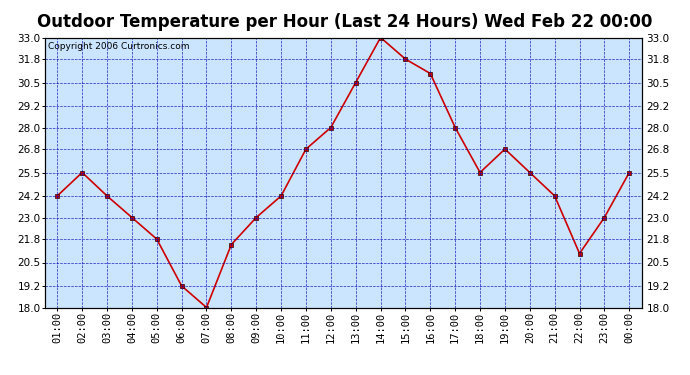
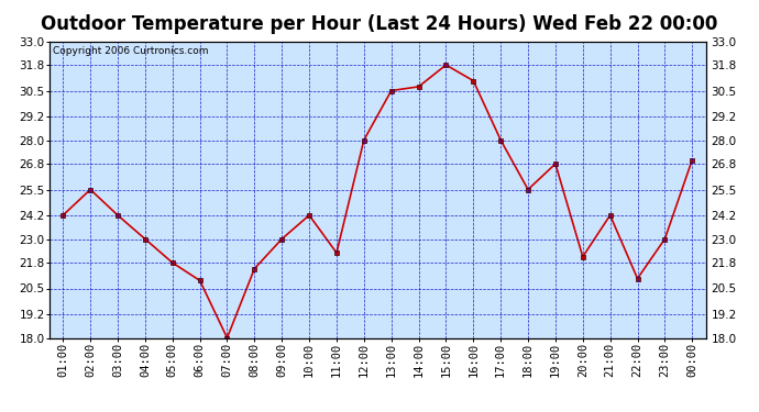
06:00: 19.2 -> 20.9
11:00: 26.8 -> 22.3
14:00: 33.0 -> 30.7
20:00: 25.5 -> 22.1
00:00: 25.5 -> 27.0
